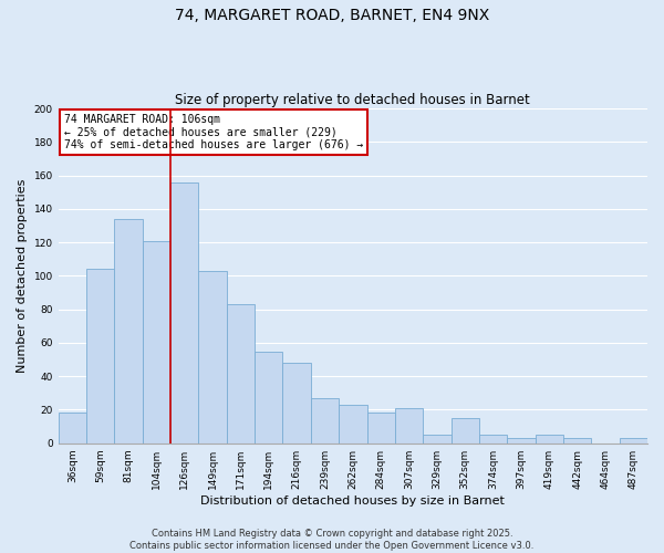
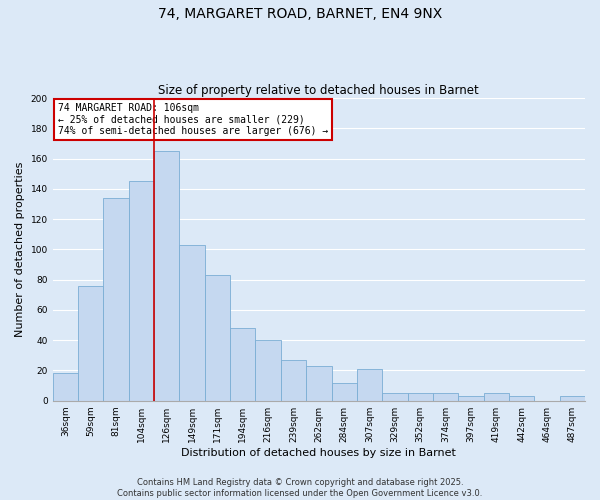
59sqm: 104 -> 76
104sqm: 121 -> 145
126sqm: 156 -> 165
194sqm: 55 -> 48
216sqm: 48 -> 40
284sqm: 18 -> 12
352sqm: 15 -> 5
